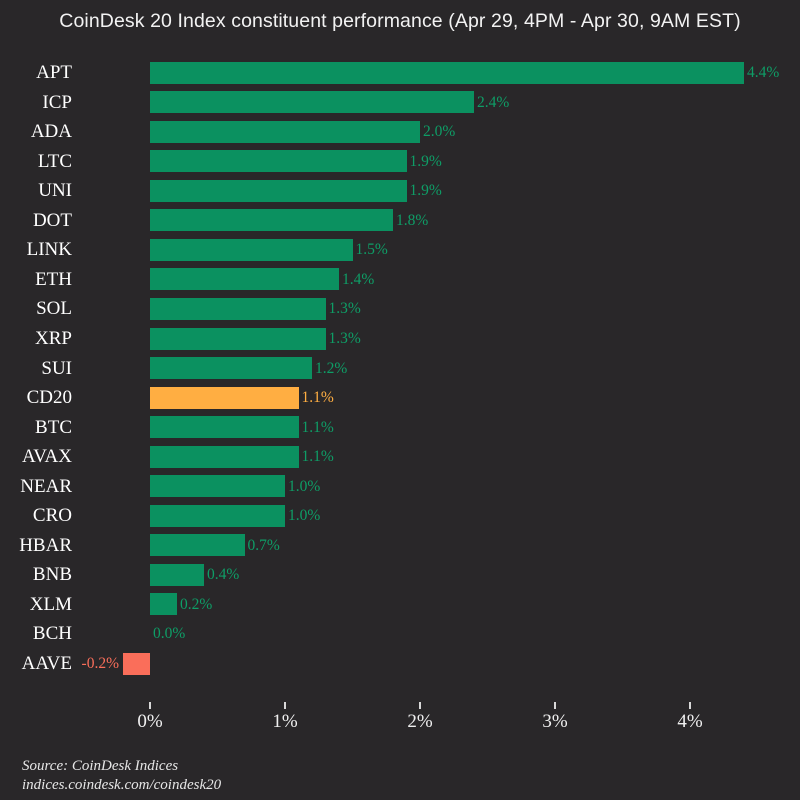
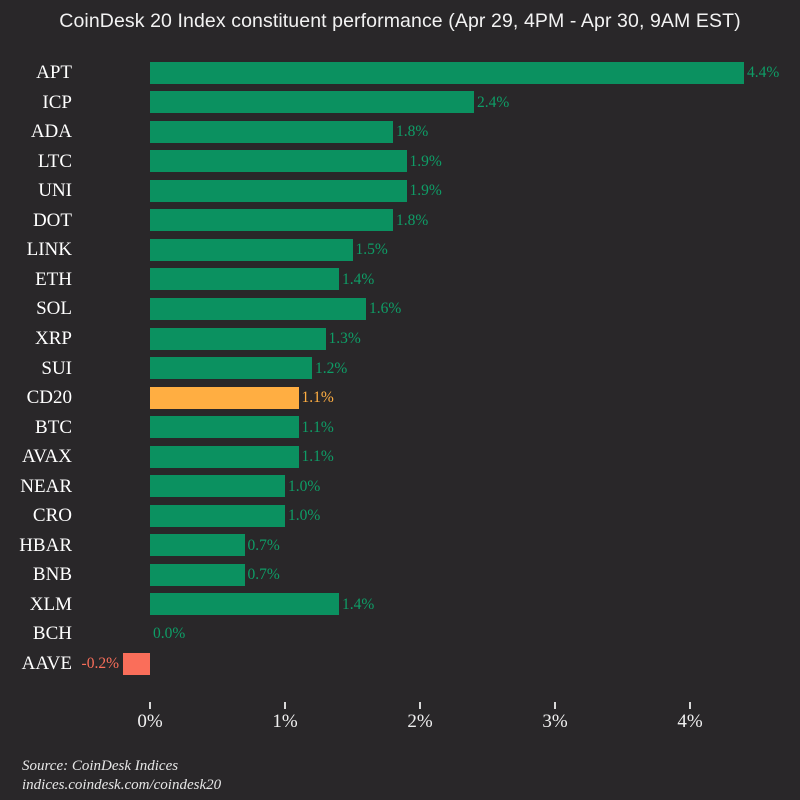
ADA: 2.0% -> 1.8%
SOL: 1.3% -> 1.6%
BNB: 0.4% -> 0.7%
XLM: 0.2% -> 1.4%
